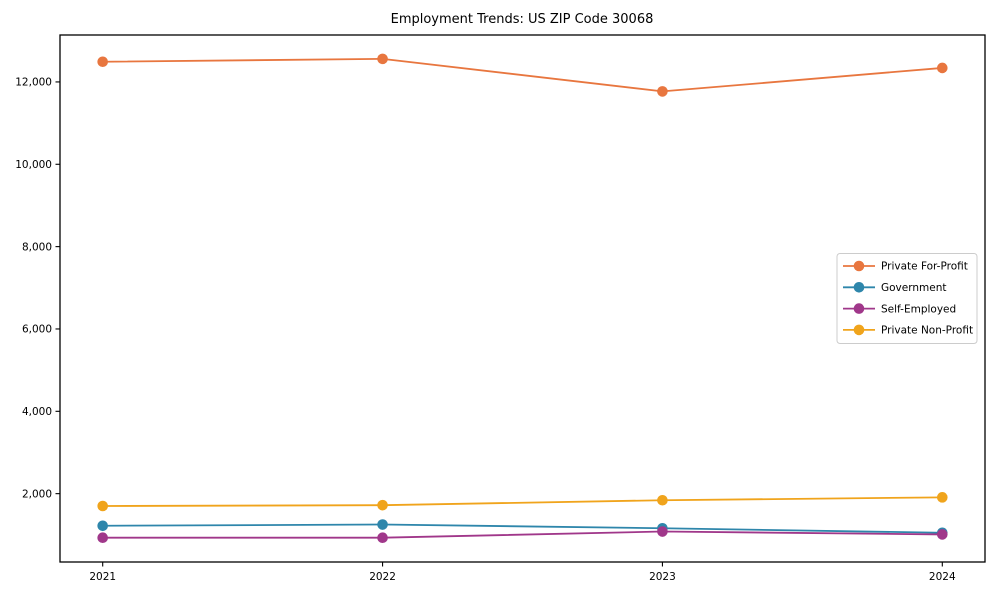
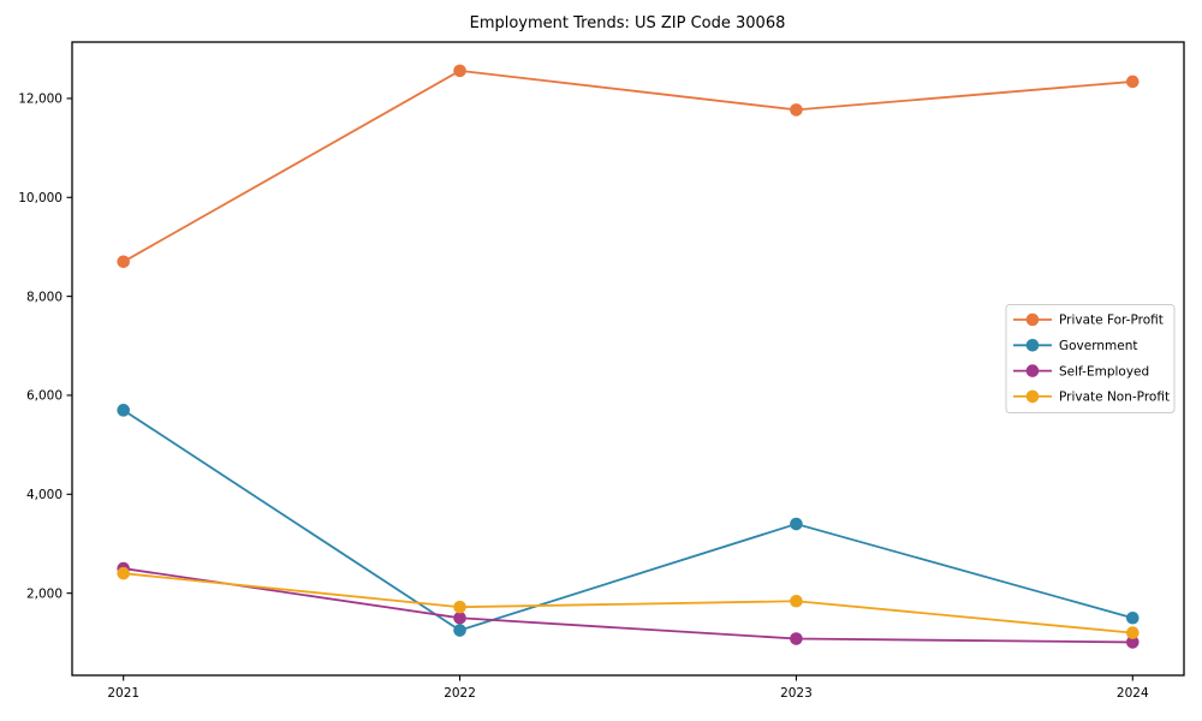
Private For-Profit/2021: 12500 -> 8700
Government/2021: 1200 -> 5700
Self-Employed/2021: 900 -> 2500
Private Non-Profit/2021: 1700 -> 2400
Self-Employed/2022: 900 -> 1500
Government/2023: 1200 -> 3400
Government/2024: 1000 -> 1500
Private Non-Profit/2024: 1900 -> 1200
